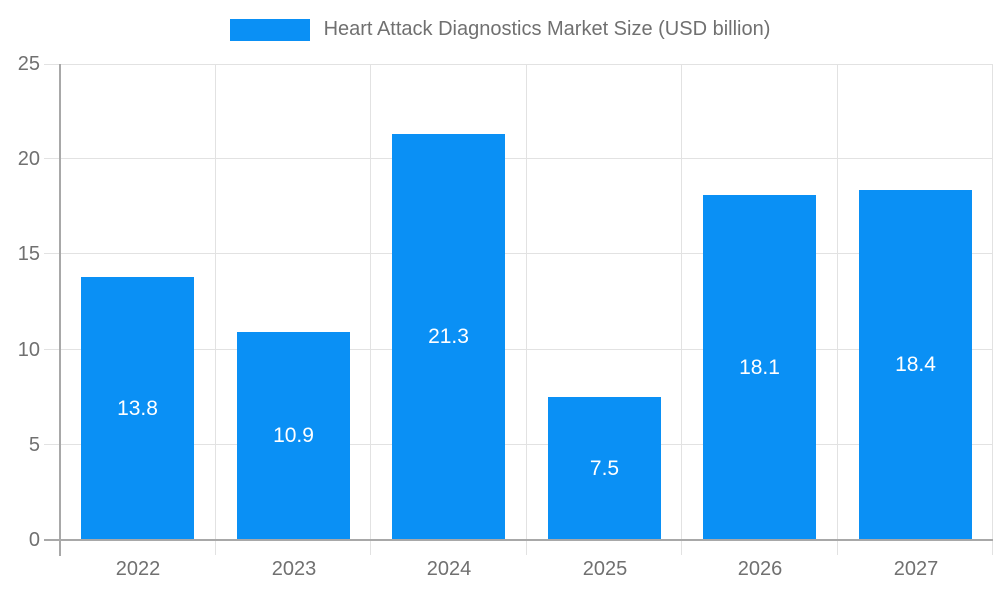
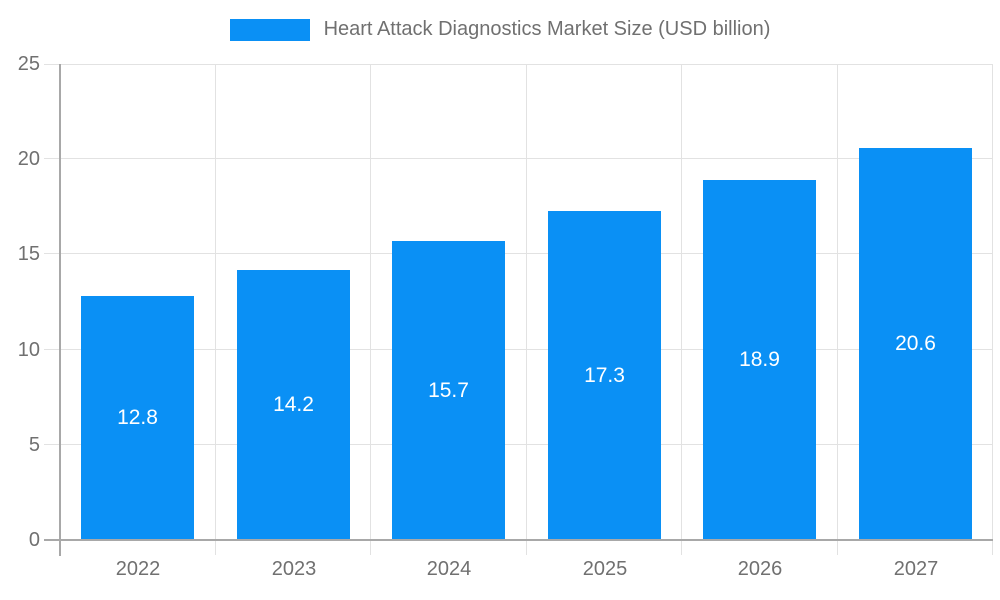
2022: 13.8 -> 12.8
2023: 10.9 -> 14.2
2024: 21.3 -> 15.7
2025: 7.5 -> 17.3
2026: 18.1 -> 18.9
2027: 18.4 -> 20.6
